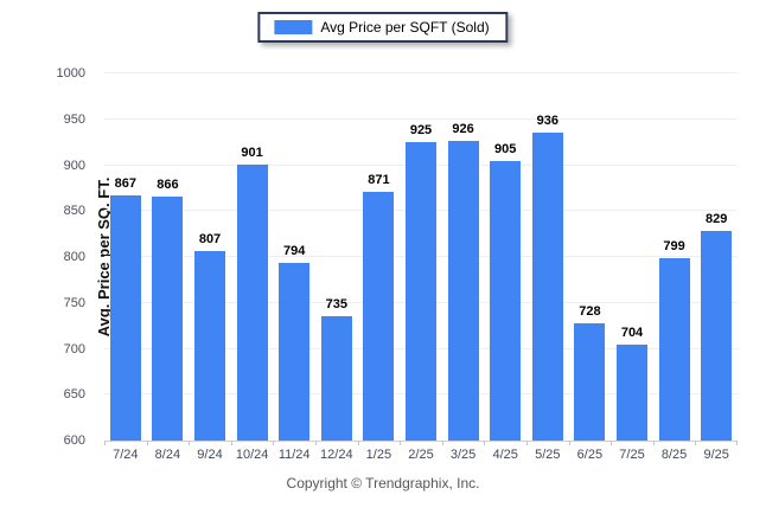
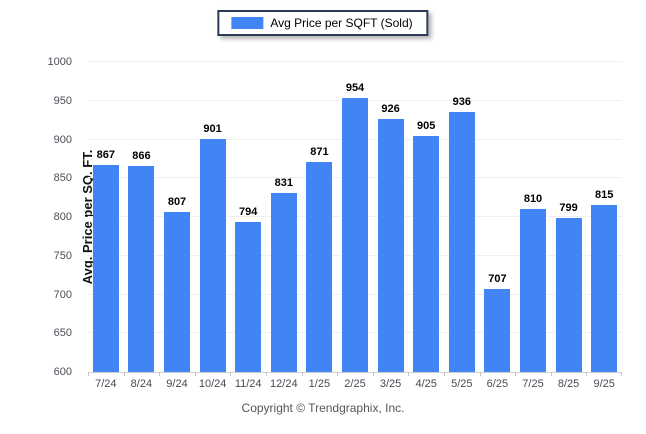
12/24: 735 -> 831
2/25: 925 -> 954
6/25: 728 -> 707
7/25: 704 -> 810
9/25: 829 -> 815
